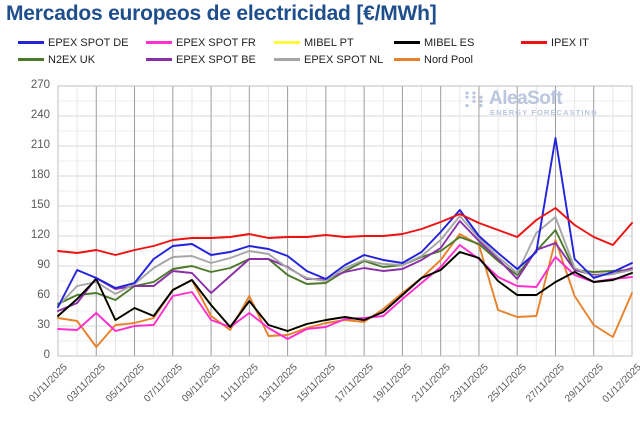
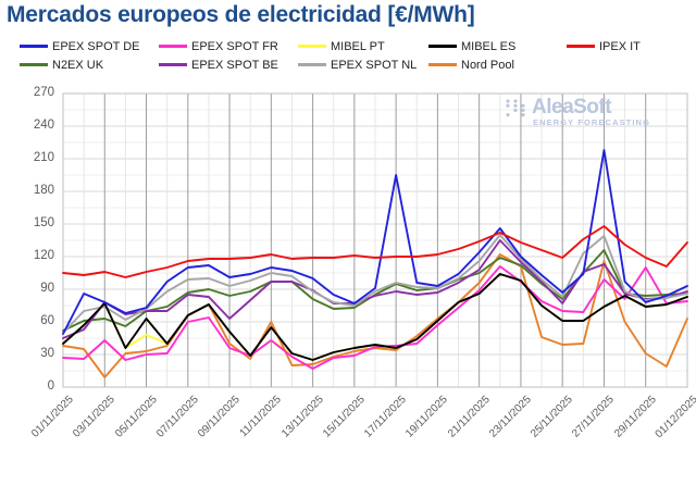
MIBEL ES/05/11/2025: 48 -> 63
MIBEL PT/11/11/2025: 55 -> 43
EPEX SPOT DE/17/11/2025: 101 -> 195
EPEX SPOT FR/29/11/2025: 74 -> 110
